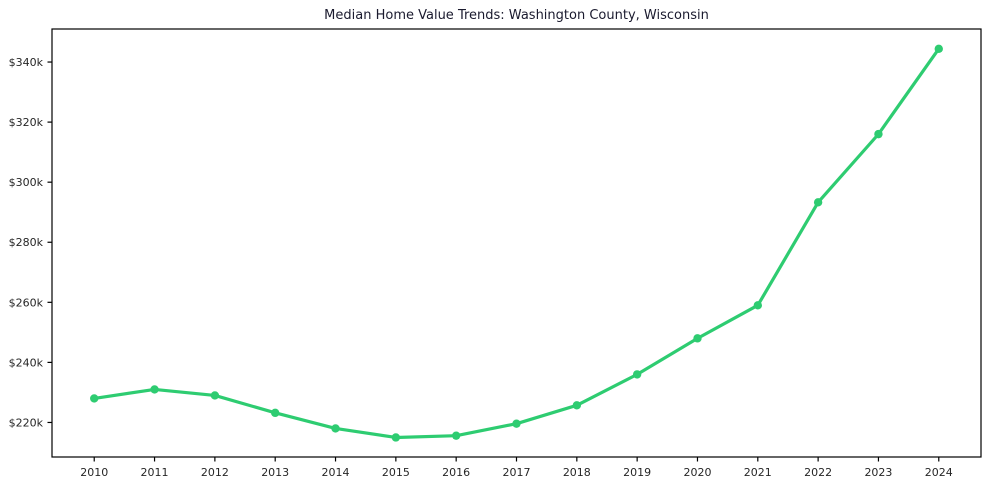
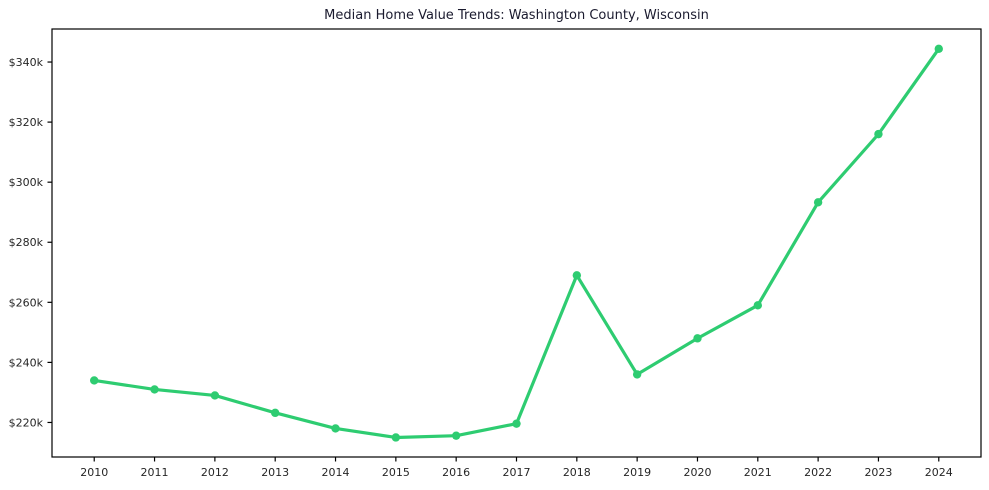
2010: $228k -> $234k
2018: $226k -> $269k
